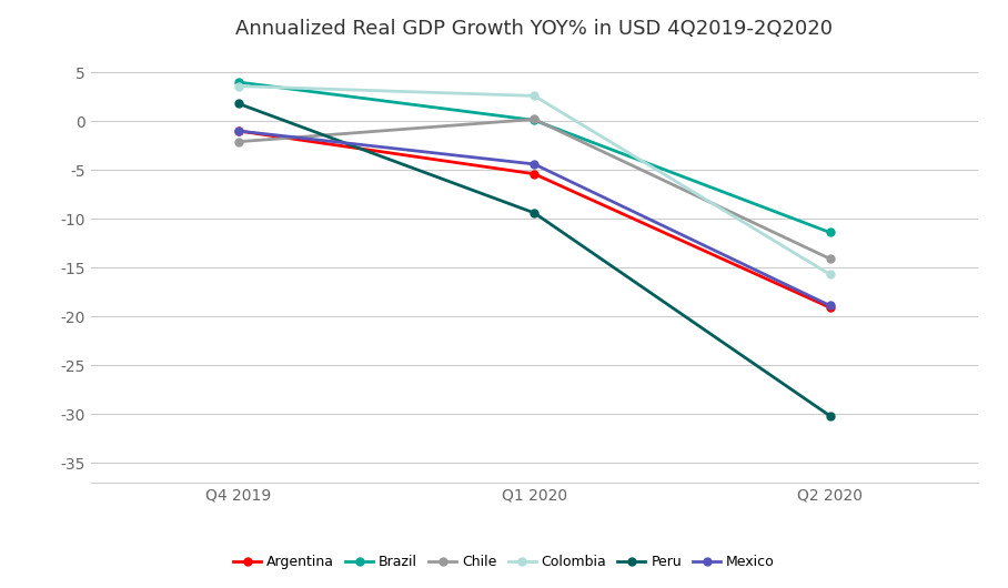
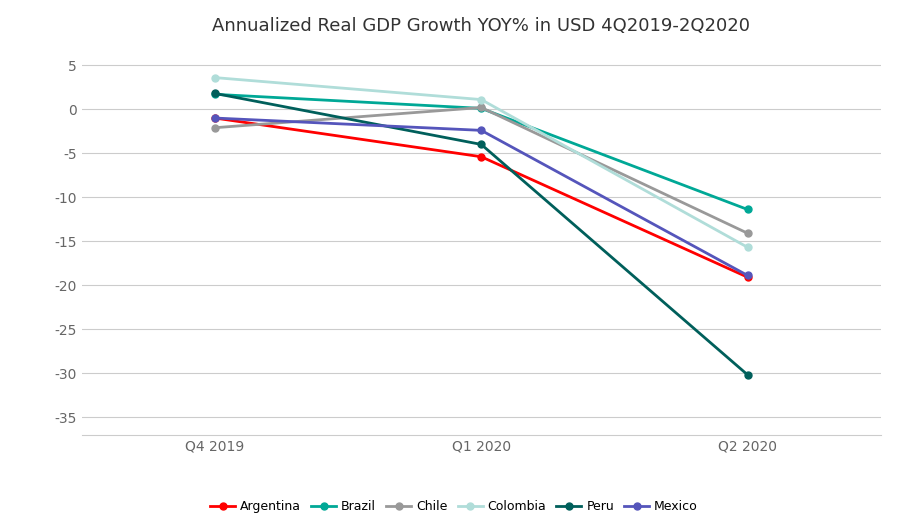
Brazil/Q4 2019: 4.0 -> 1.7
Colombia/Q1 2020: 2.6 -> 1.1
Peru/Q1 2020: -9.4 -> -4.0
Mexico/Q1 2020: -4.4 -> -2.4
